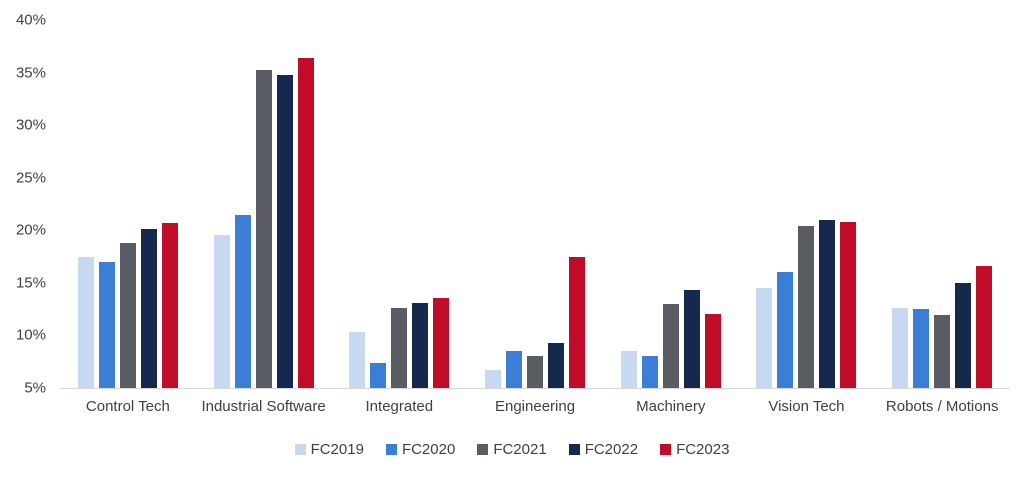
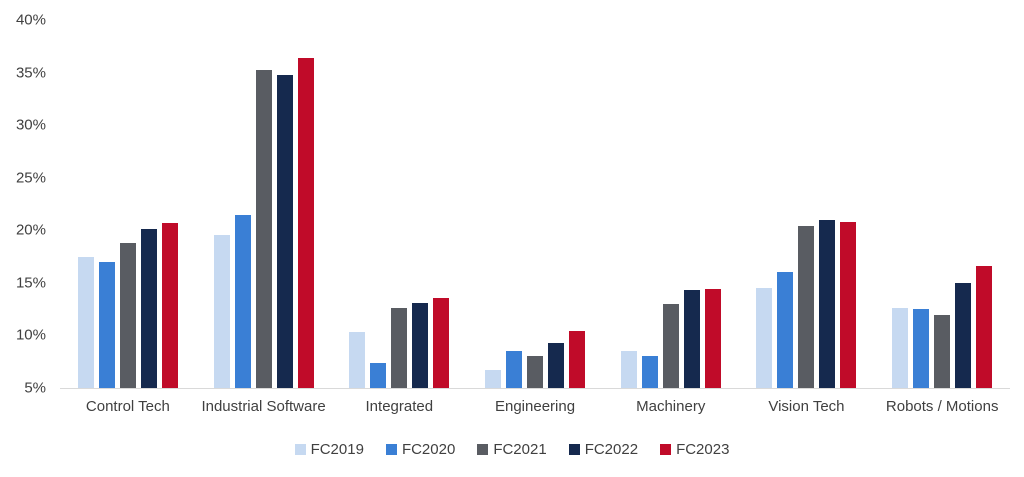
FC2023/Engineering: 17.5% -> 10.4%
FC2023/Machinery: 12.0% -> 14.4%
